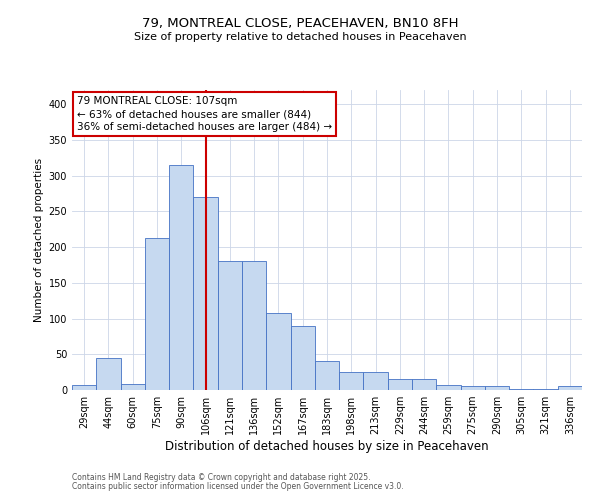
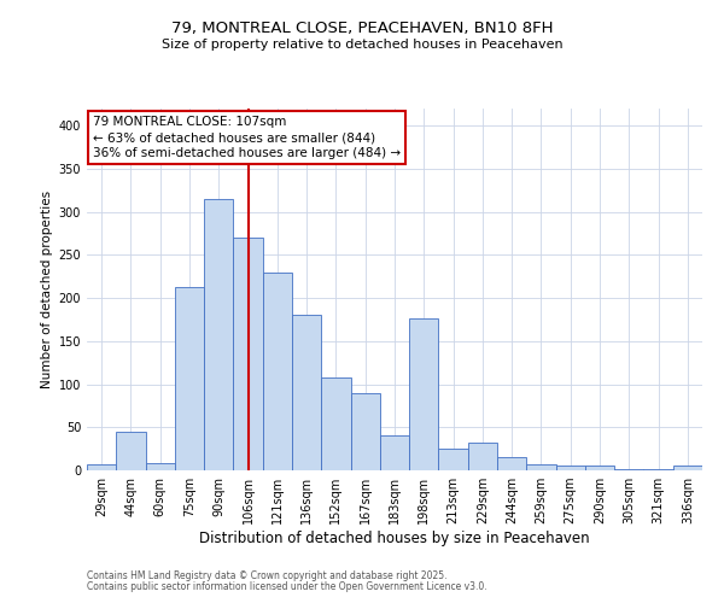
121sqm: 180 -> 230
198sqm: 25 -> 176
229sqm: 15 -> 32
